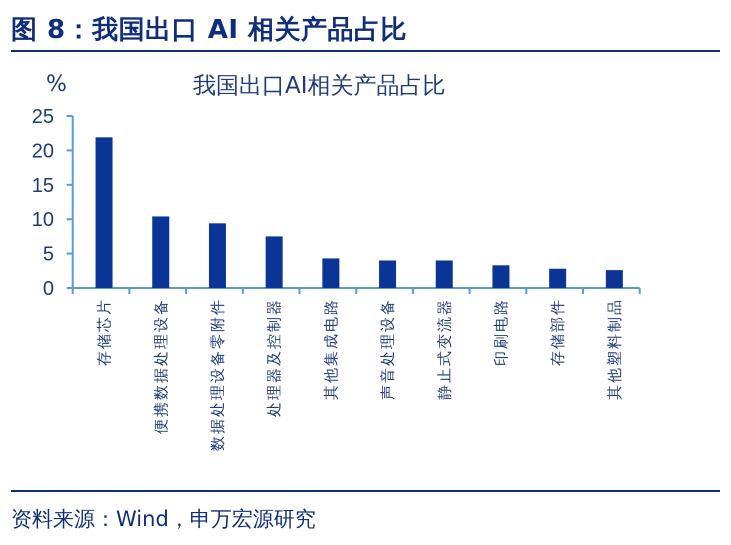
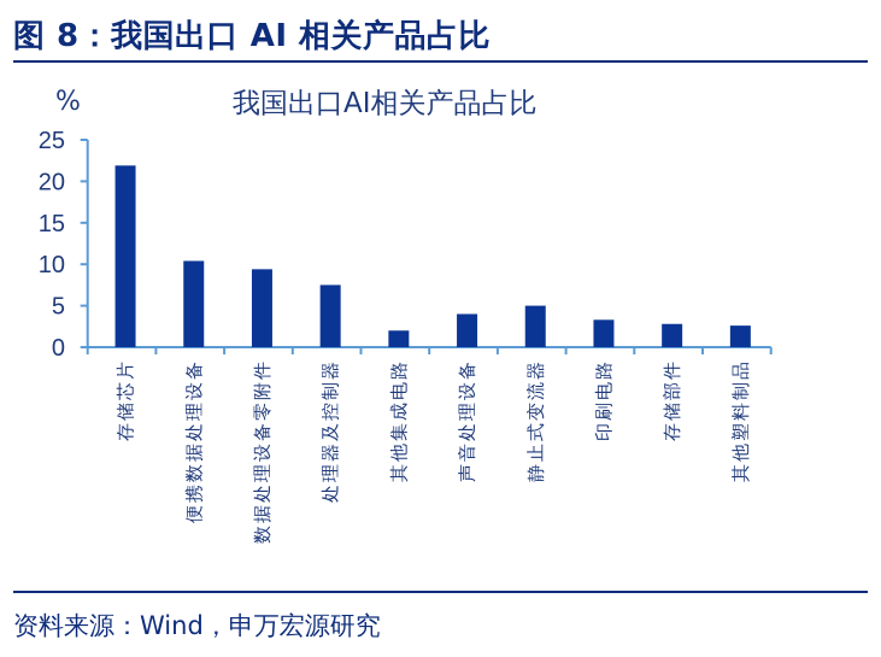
其他集成电路: 4 -> 2
静止式变流器: 4 -> 5
